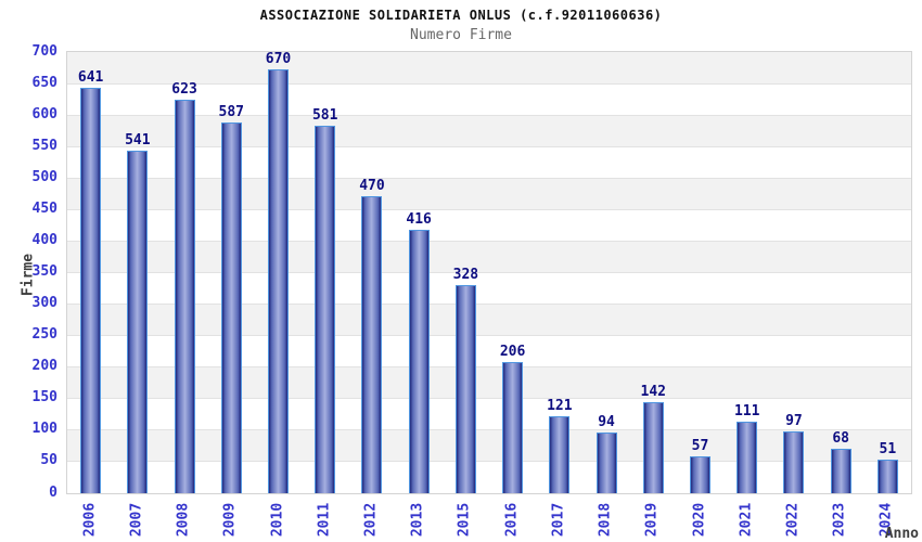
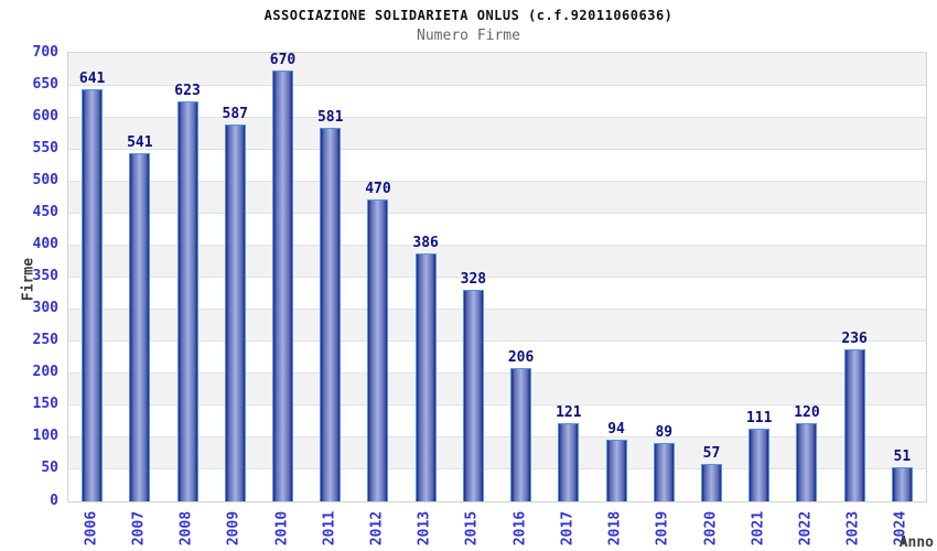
2013: 416 -> 386
2019: 142 -> 89
2022: 97 -> 120
2023: 68 -> 236
